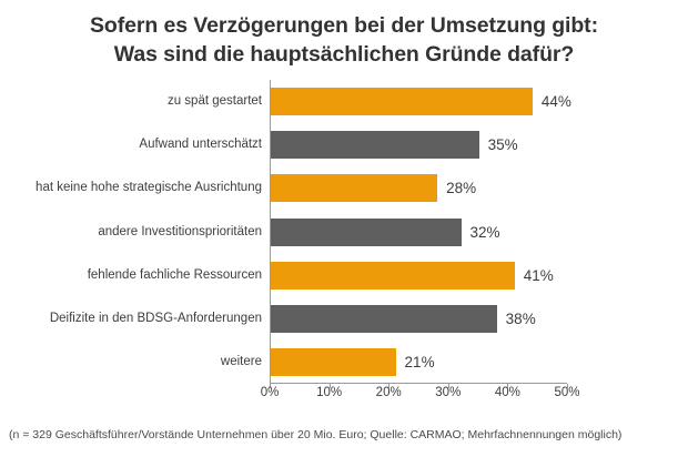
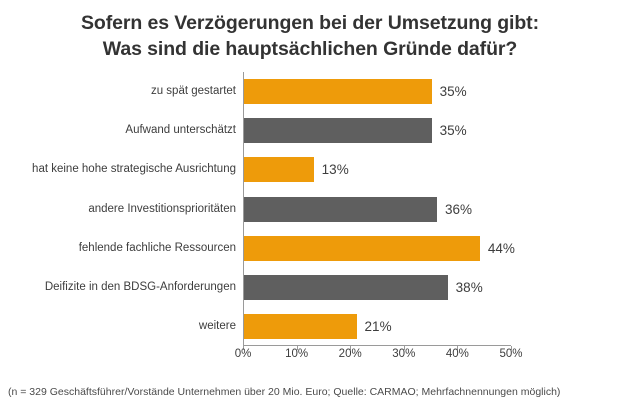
zu spät gestartet: 44% -> 35%
hat keine hohe strategische Ausrichtung: 28% -> 13%
andere Investitionsprioritäten: 32% -> 36%
fehlende fachliche Ressourcen: 41% -> 44%
